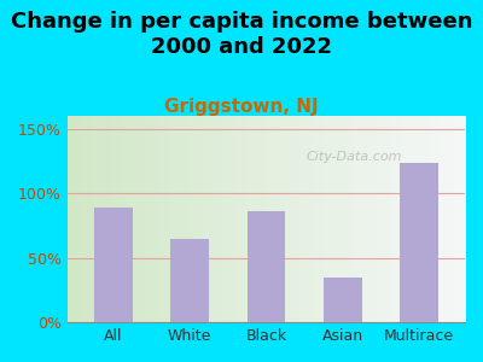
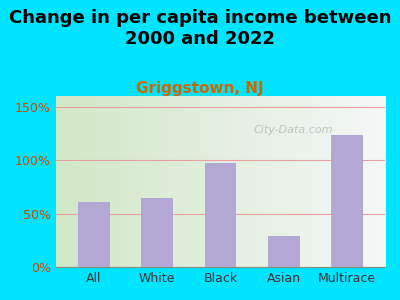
All: 89% -> 61%
Black: 86% -> 97%
Asian: 35% -> 29%
